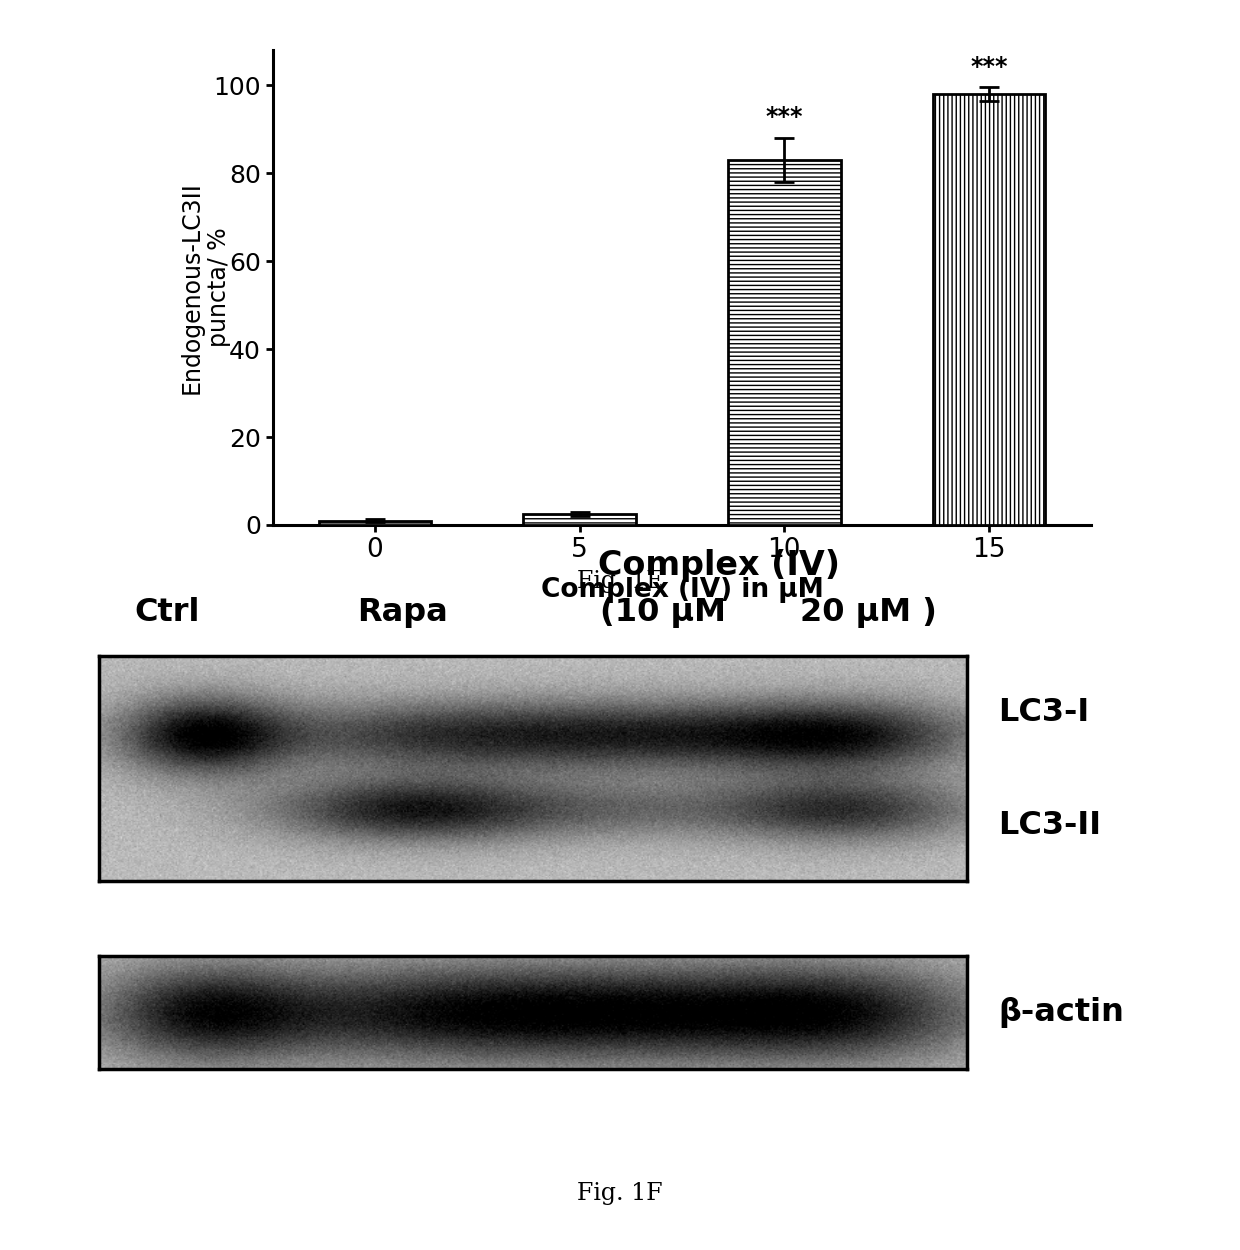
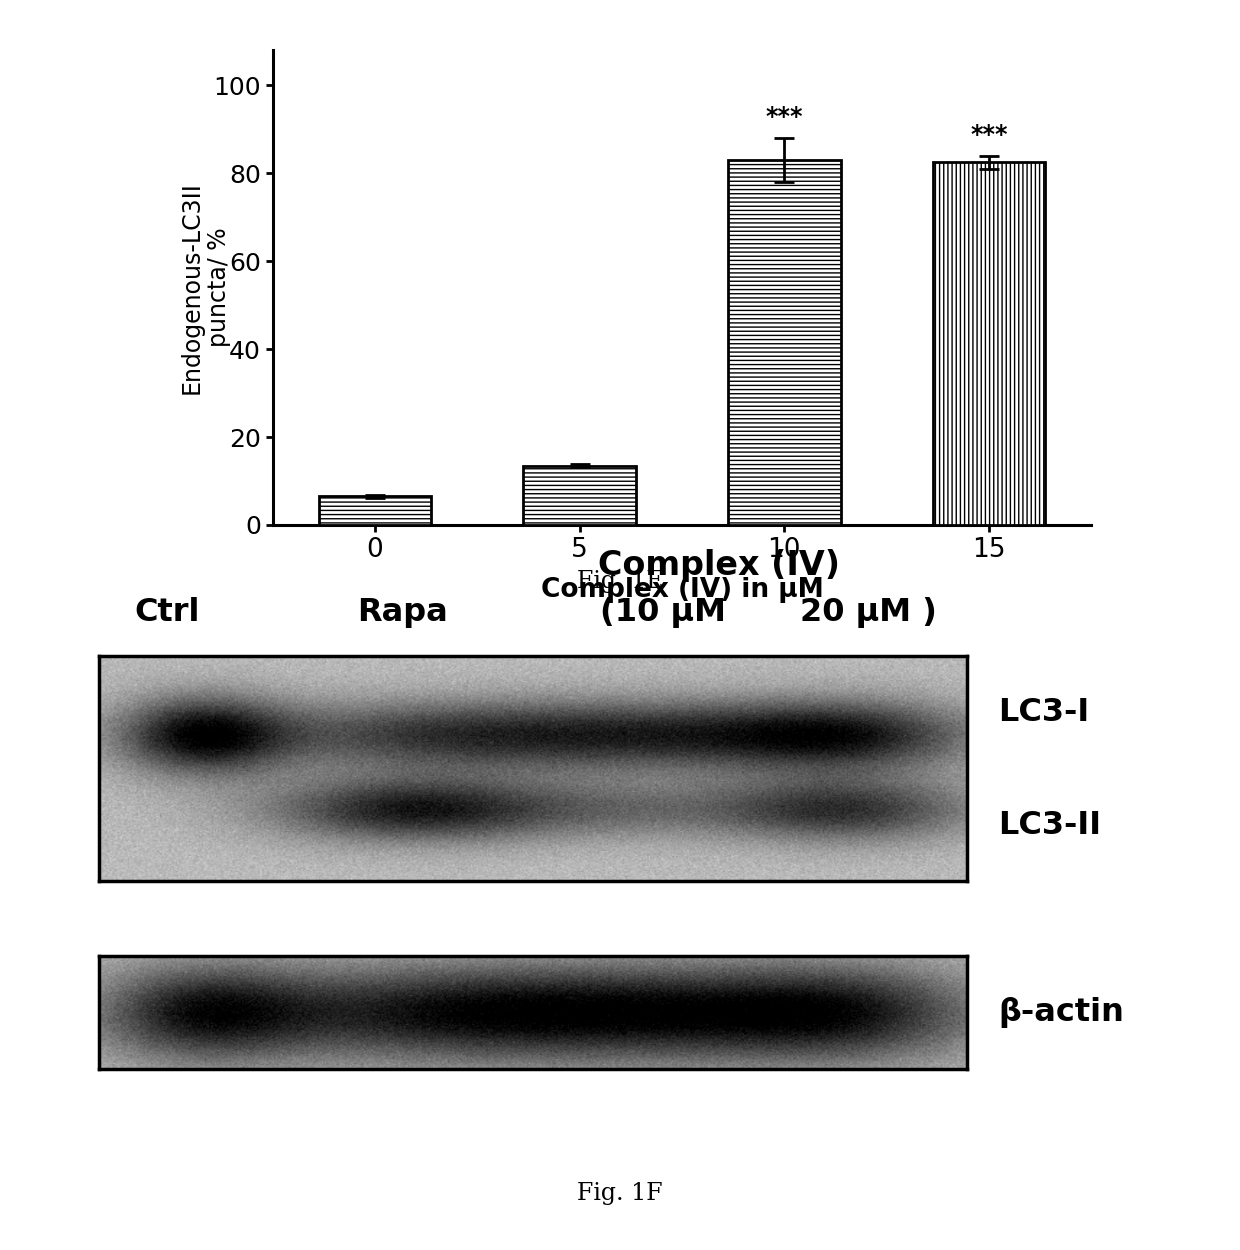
0: 1.0 -> 6.5
5: 2.5 -> 13.5
15: 98.0 -> 82.5
